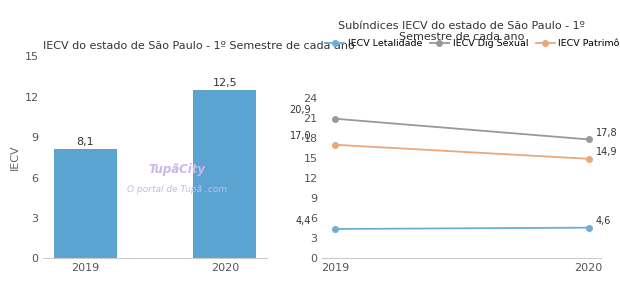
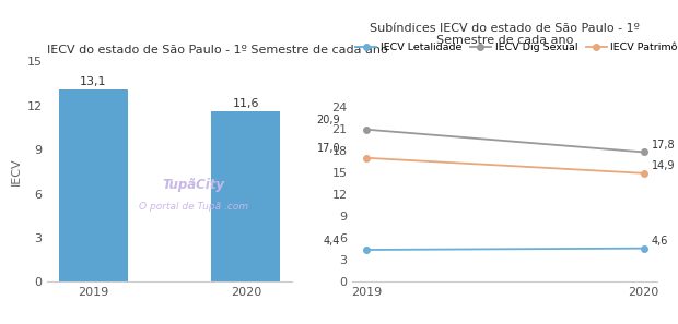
2019: 8,1 -> 13,1
2020: 12,5 -> 11,6
